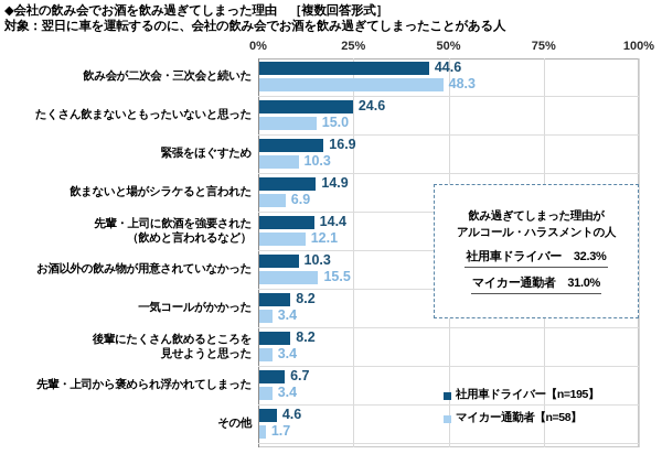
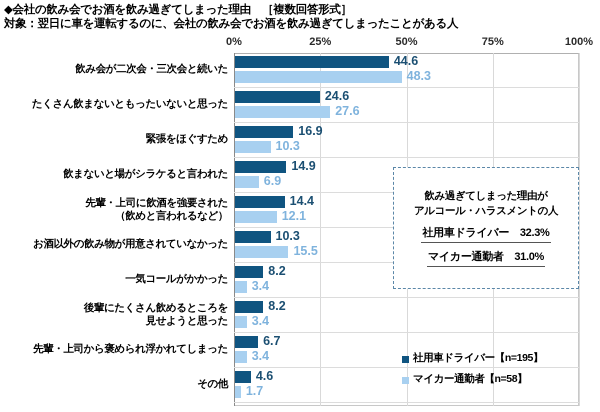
マイカー通勤者【n=58】/たくさん飲まないともったいないと思った: 15.0 -> 27.6
